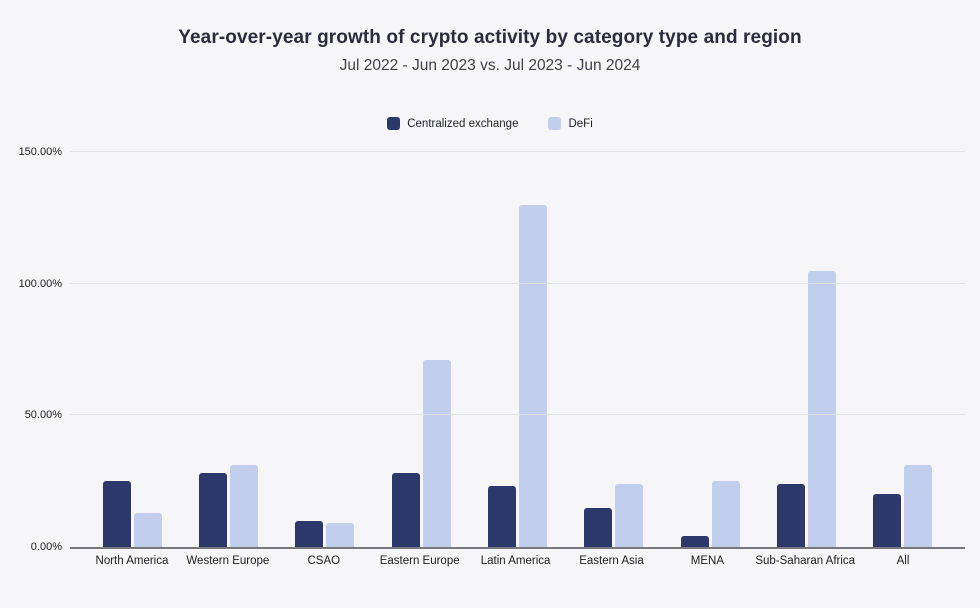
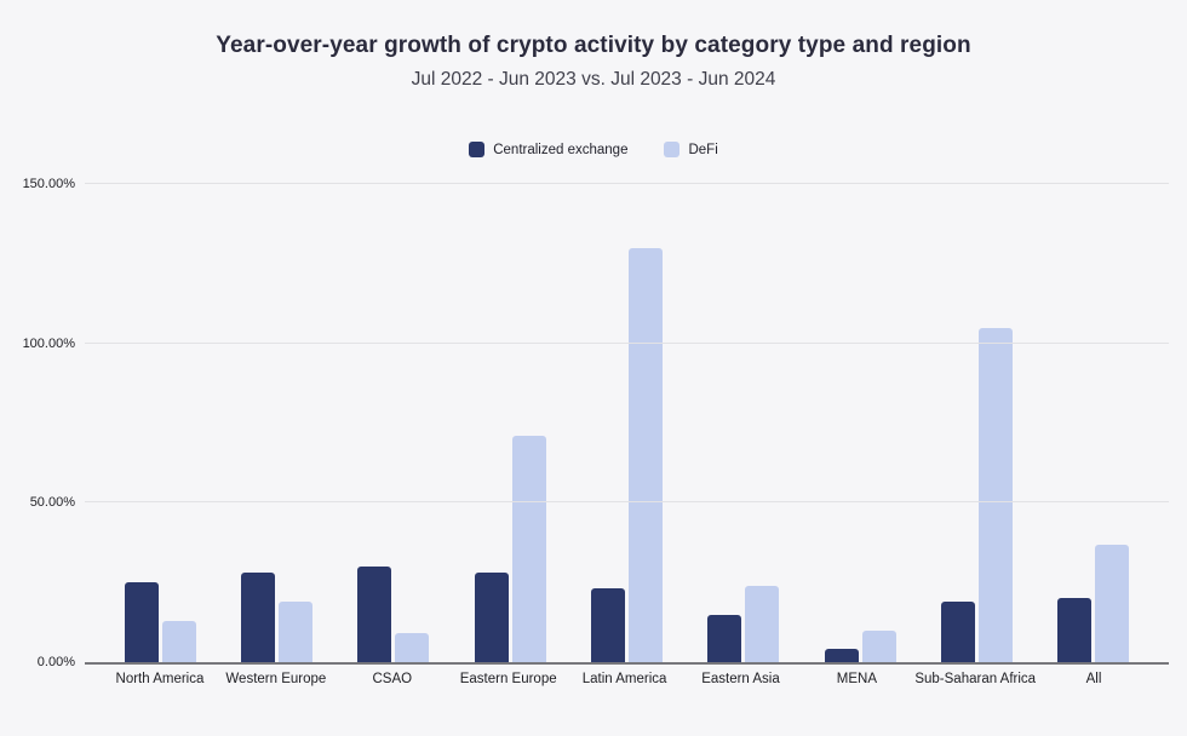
DeFi/Western Europe: 31% -> 19%
Centralized exchange/CSAO: 10% -> 30%
DeFi/MENA: 25% -> 10%
Centralized exchange/Sub-Saharan Africa: 24% -> 19%
DeFi/All: 31% -> 37%
